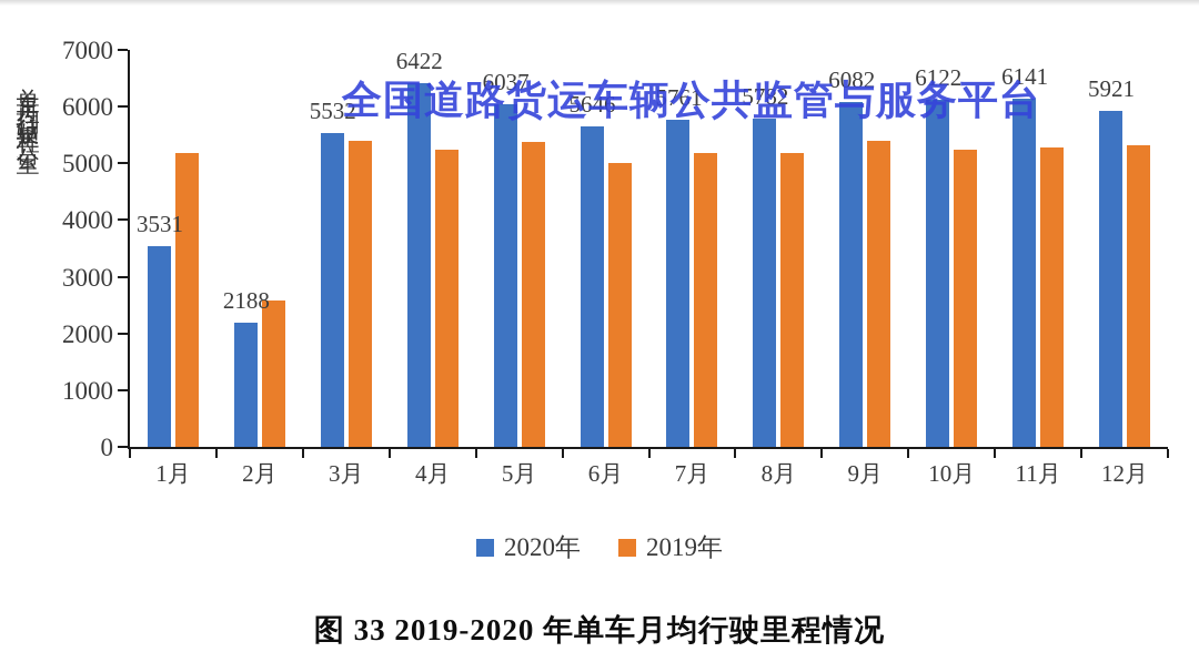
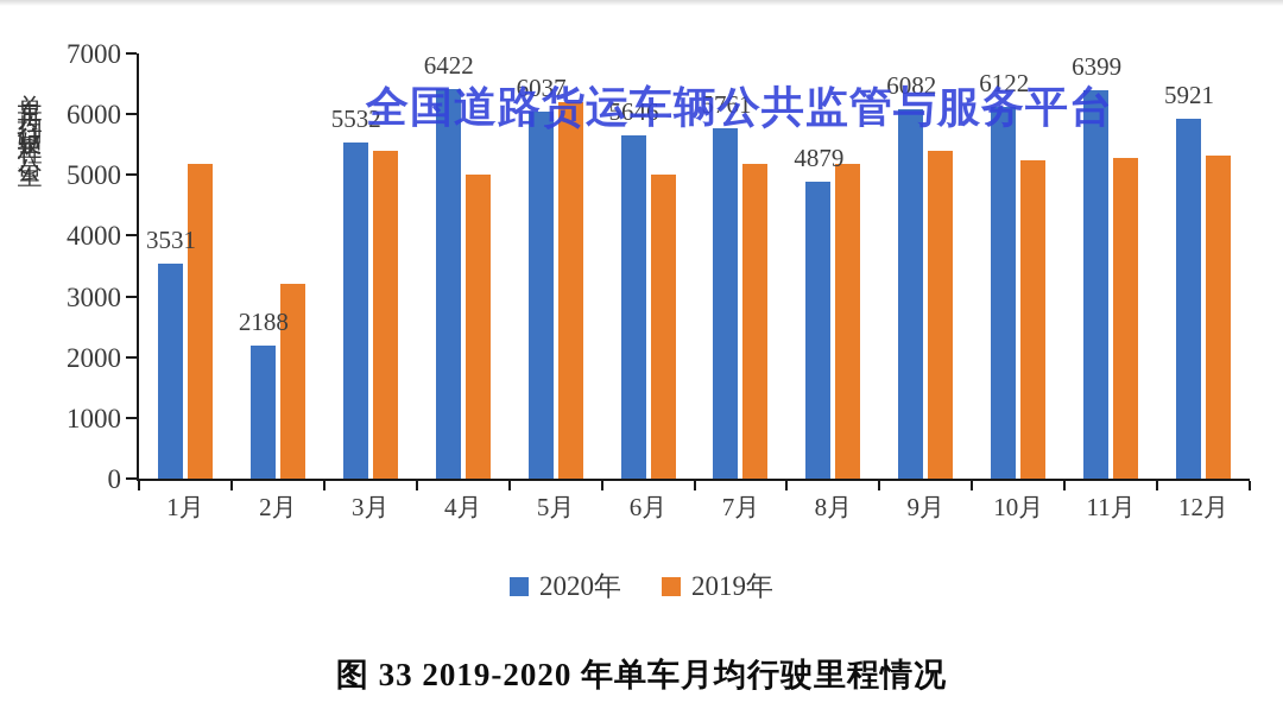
2019年/2月: 2600 -> 3200
2019年/4月: 5200 -> 5000
2019年/5月: 5400 -> 6200
2020年/8月: 5782 -> 4879
2020年/11月: 6141 -> 6399
